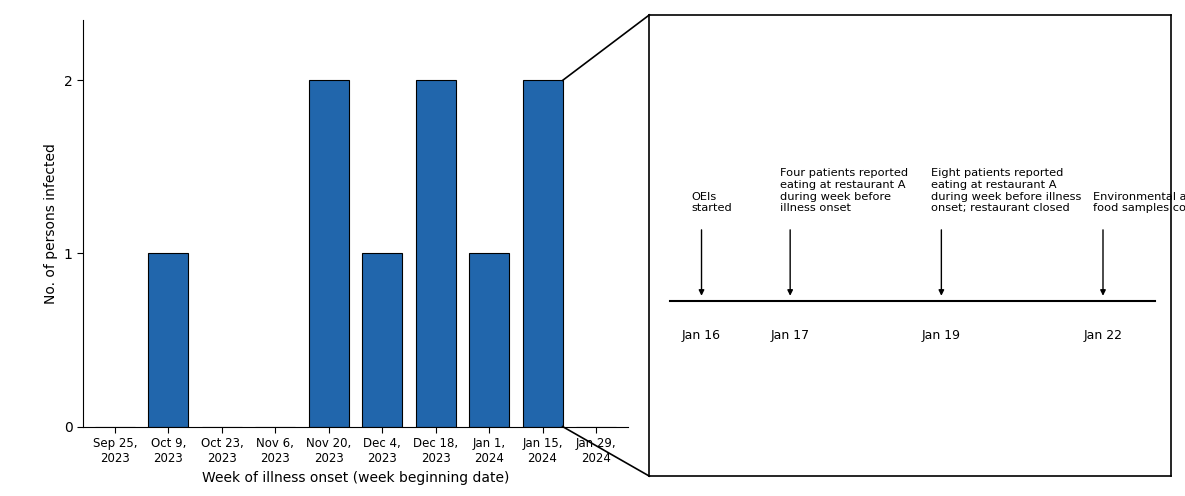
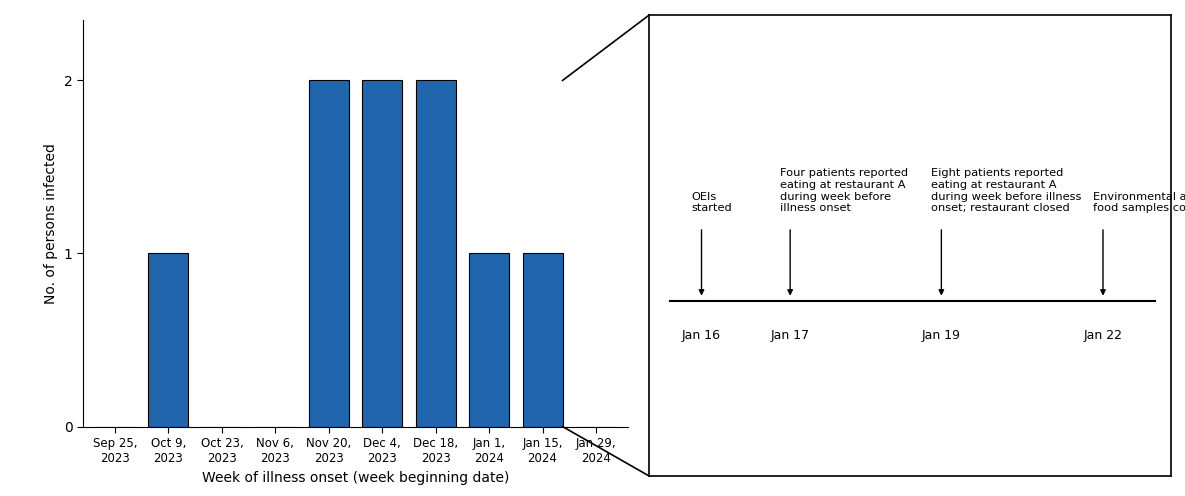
Dec 4, 2023: 1 -> 2
Jan 15, 2024: 2 -> 1
